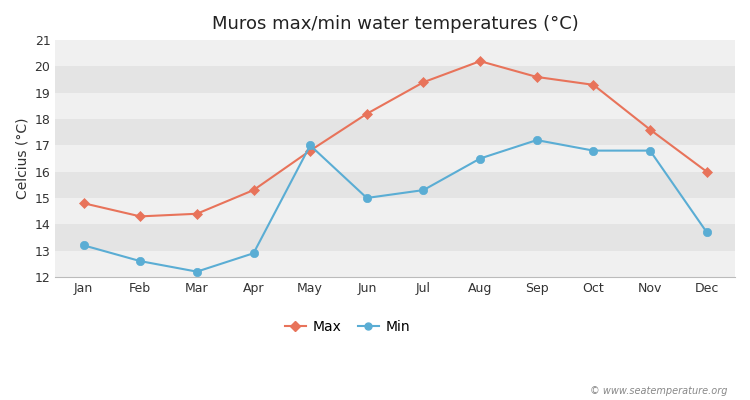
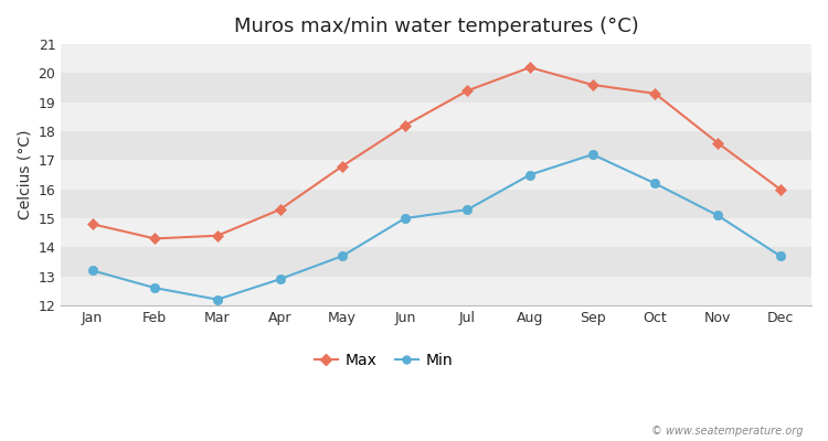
Min/May: 17.0 -> 13.7
Min/Oct: 16.8 -> 16.2
Min/Nov: 16.8 -> 15.1
